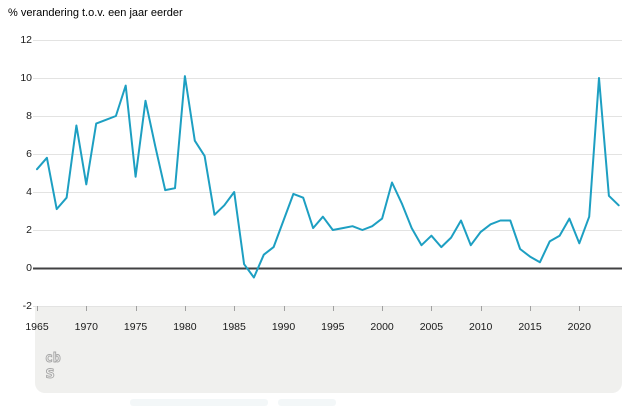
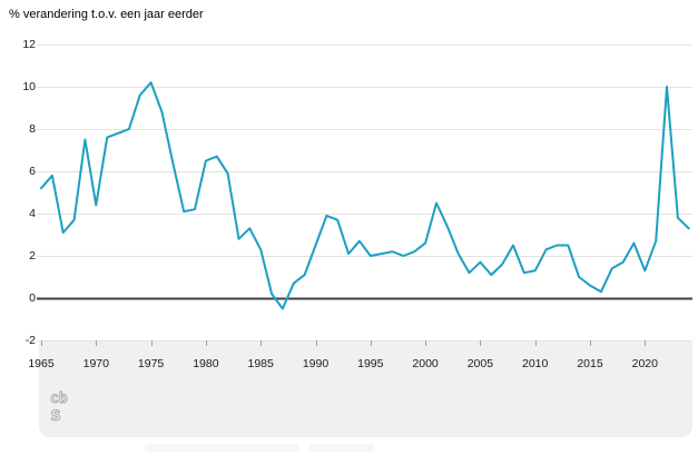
1975: 4.8 -> 10.2
1980: 10.1 -> 6.5
1985: 4.0 -> 2.3
2010: 1.9 -> 1.3
